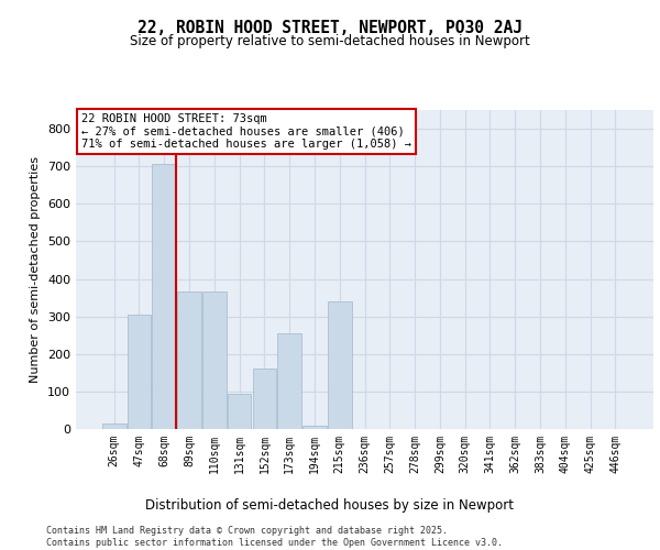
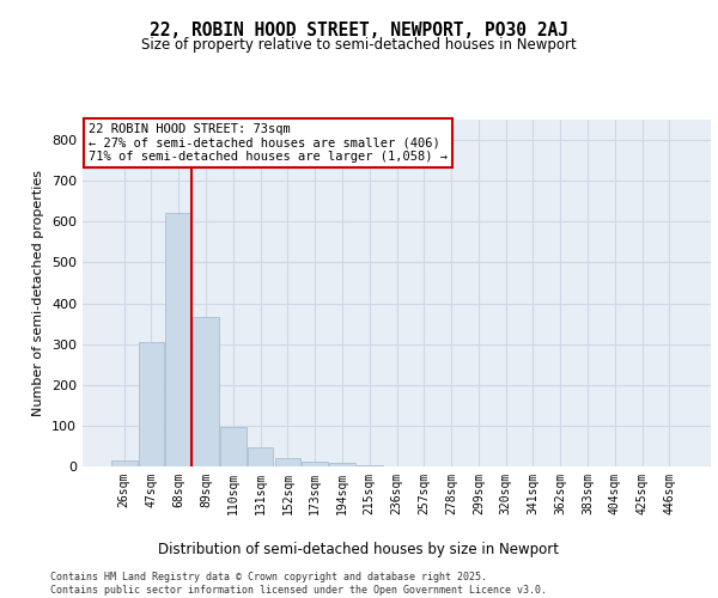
68sqm: 705 -> 620
110sqm: 365 -> 98
131sqm: 95 -> 48
152sqm: 160 -> 20
173sqm: 255 -> 12
215sqm: 340 -> 2
